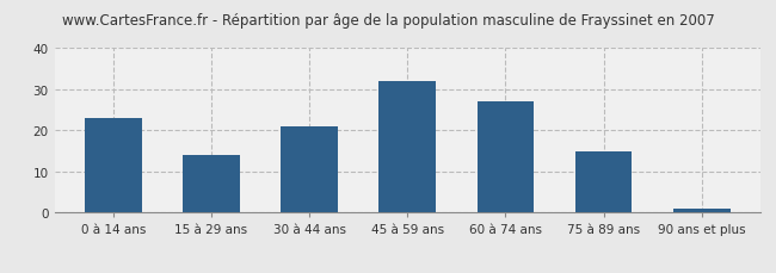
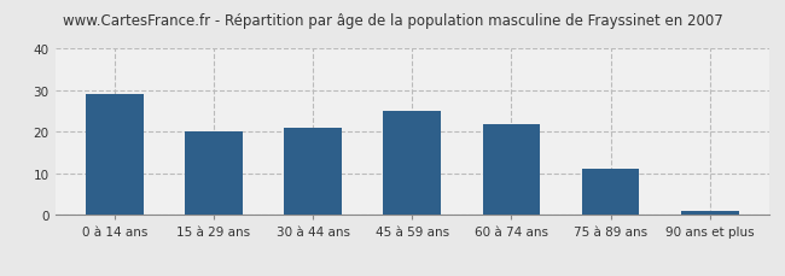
0 à 14 ans: 23 -> 29
15 à 29 ans: 14 -> 20
45 à 59 ans: 32 -> 25
60 à 74 ans: 27 -> 22
75 à 89 ans: 15 -> 11
